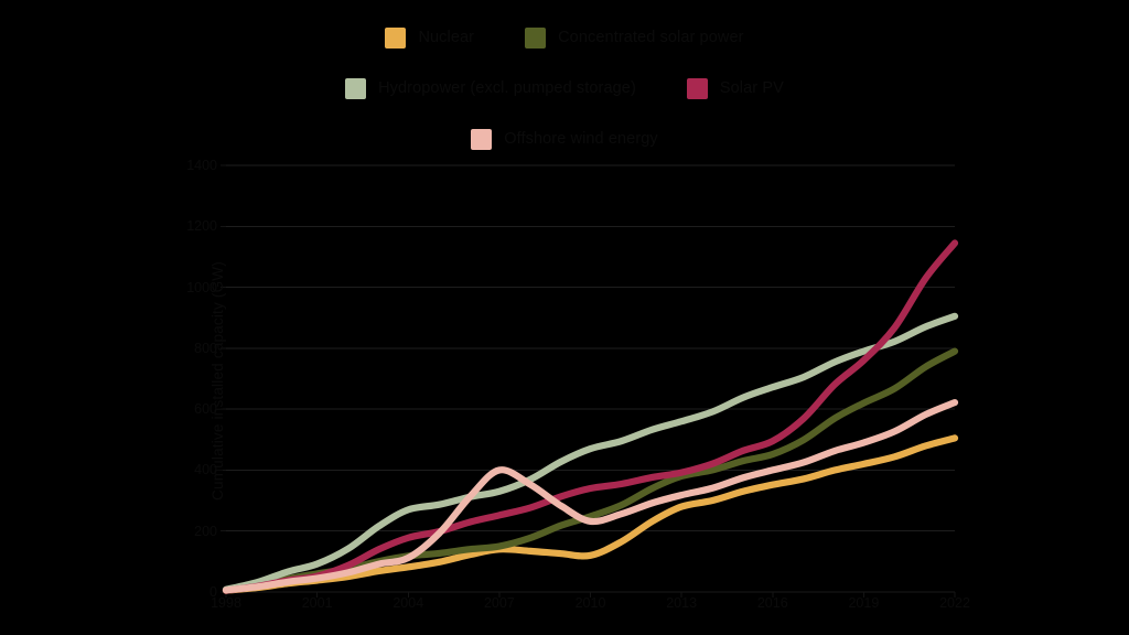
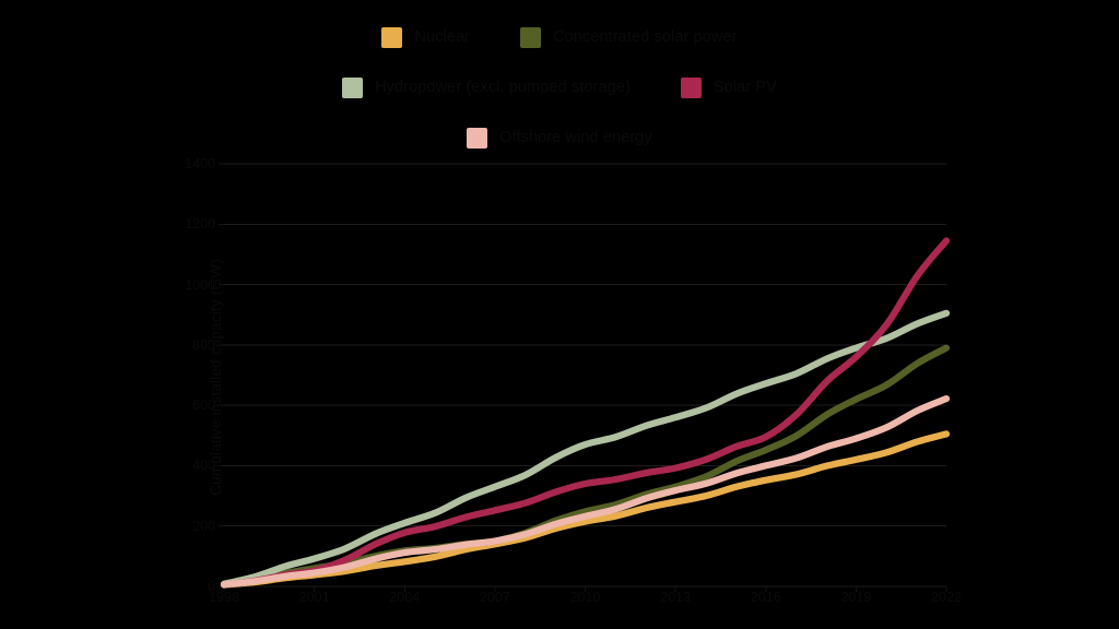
Hydropower (excl. pumped storage)/2004: 270 -> 210
Offshore wind energy/2007: 400 -> 150
Nuclear/2010: 120 -> 220
Concentrated solar power/2013: 380 -> 330
